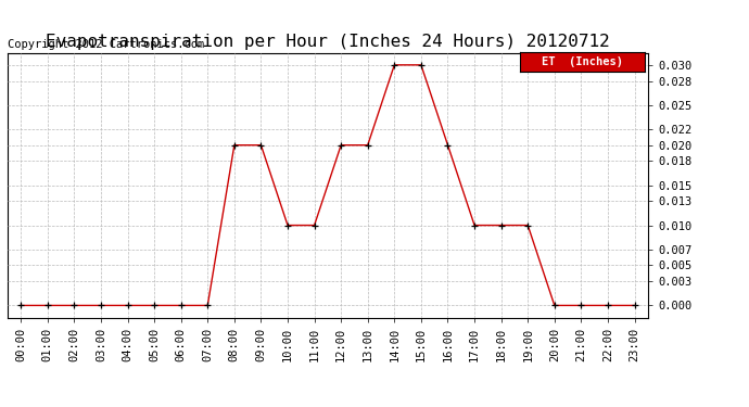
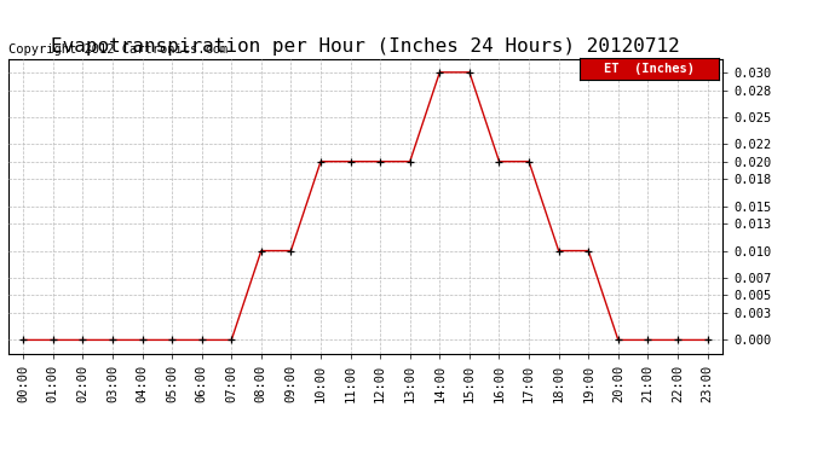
08:00: 0.02 -> 0.01
09:00: 0.02 -> 0.01
10:00: 0.01 -> 0.02
11:00: 0.01 -> 0.02
17:00: 0.01 -> 0.02
